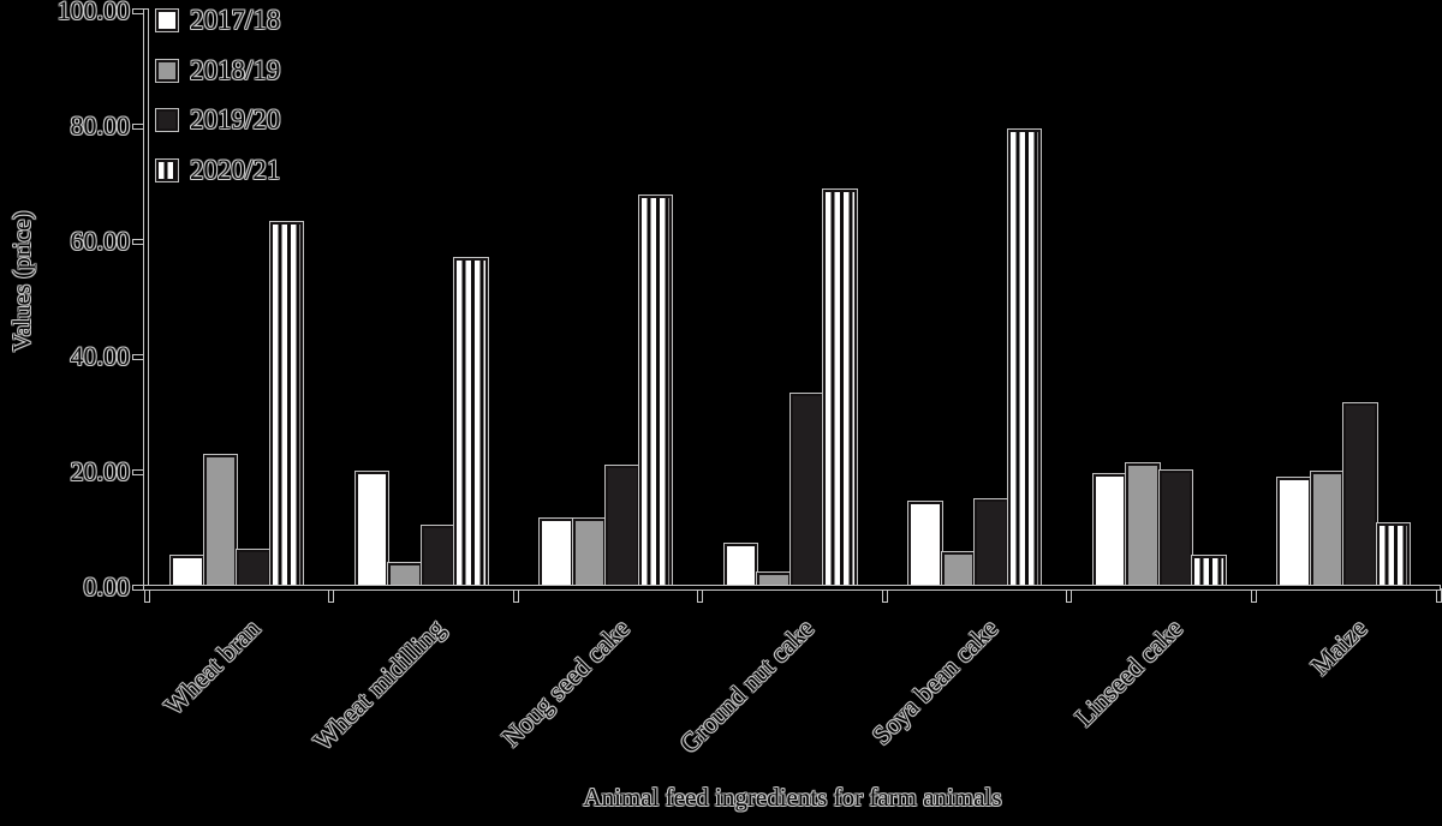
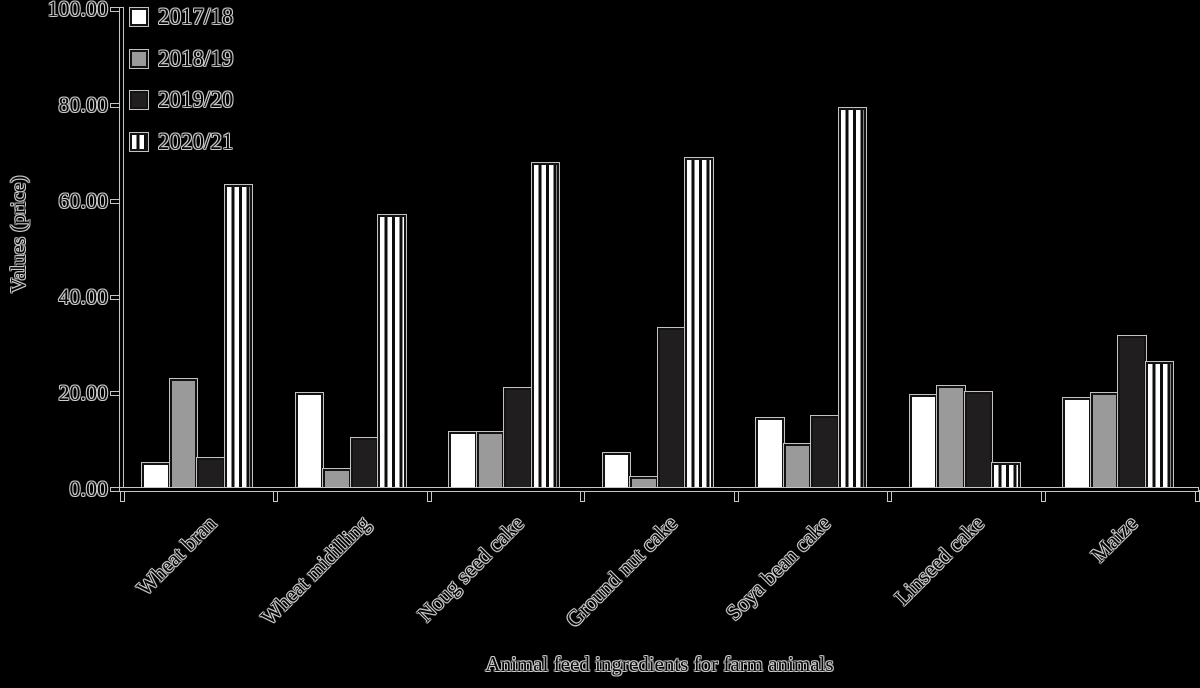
2018/19/Soya bean cake: 6 -> 9
2020/21/Maize: 11 -> 26
